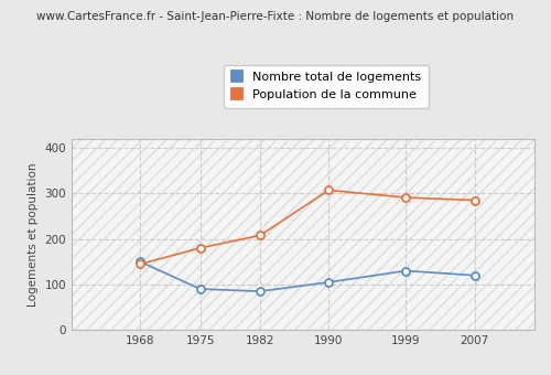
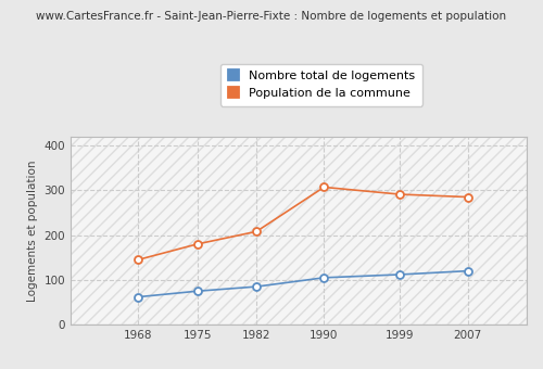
Nombre total de logements/1968: 150 -> 62
Nombre total de logements/1975: 90 -> 75
Nombre total de logements/1999: 130 -> 112
